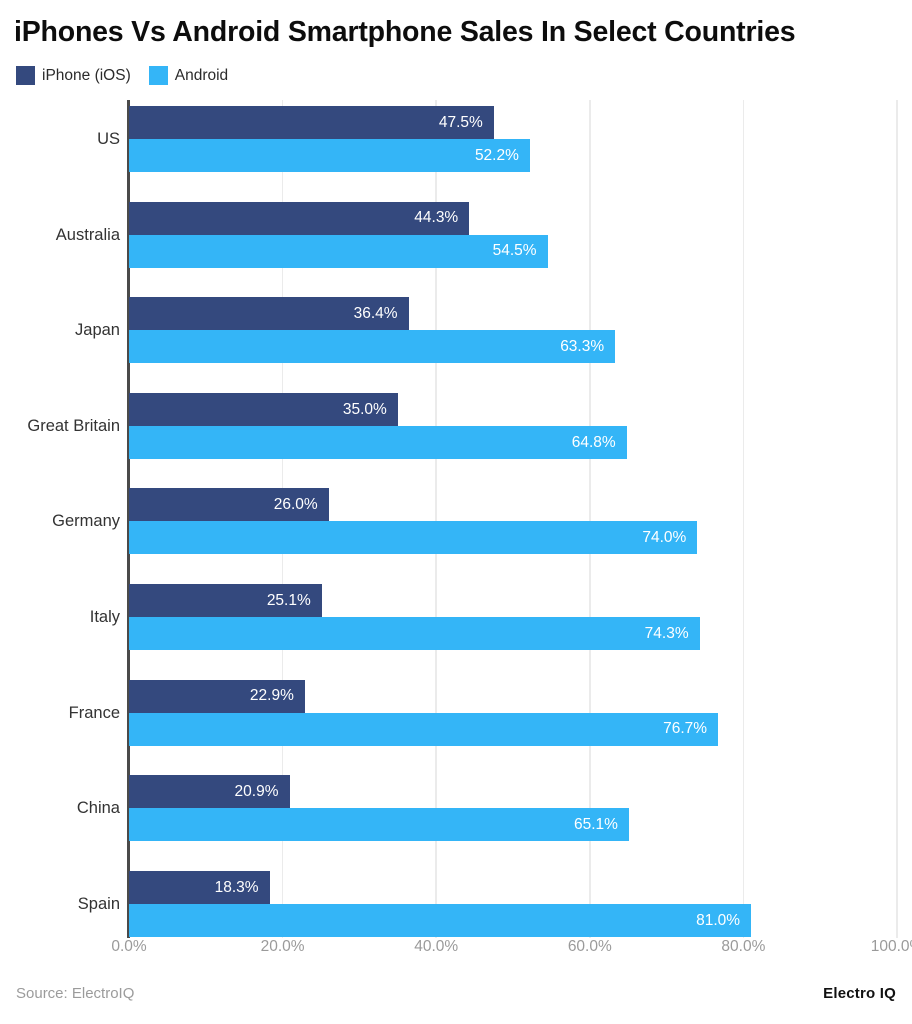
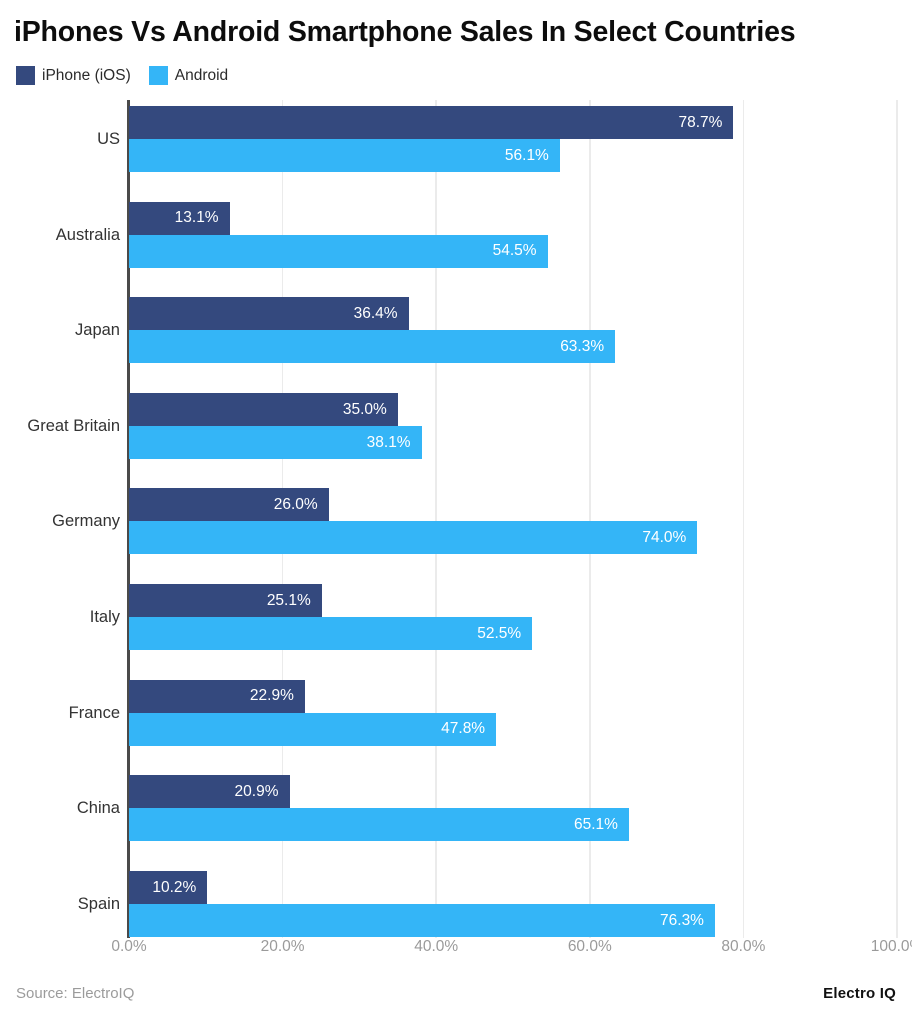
iPhone (iOS)/US: 47.5% -> 78.7%
Android/US: 52.2% -> 56.1%
iPhone (iOS)/Australia: 44.3% -> 13.1%
Android/Great Britain: 64.8% -> 38.1%
Android/Italy: 74.3% -> 52.5%
Android/France: 76.7% -> 47.8%
iPhone (iOS)/Spain: 18.3% -> 10.2%
Android/Spain: 81.0% -> 76.3%
